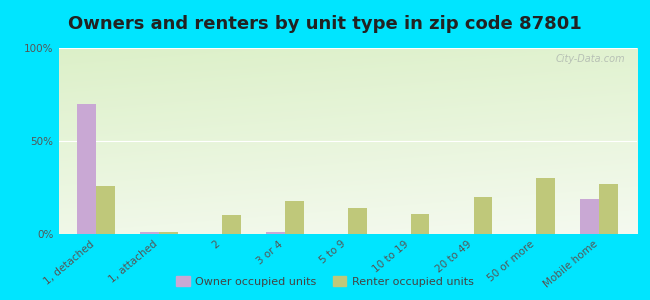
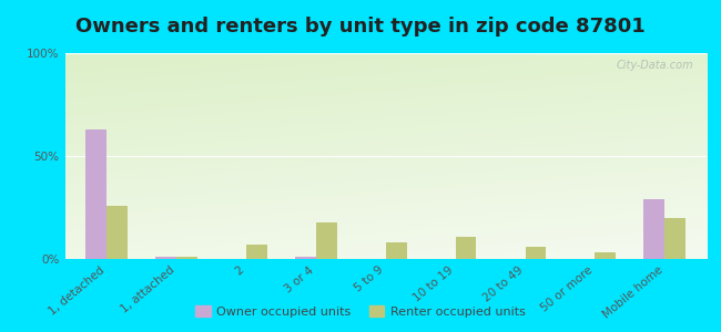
Owner occupied units/1, detached: 70% -> 63%
Renter occupied units/2: 10% -> 7%
Renter occupied units/5 to 9: 14% -> 8%
Renter occupied units/20 to 49: 20% -> 6%
Renter occupied units/50 or more: 30% -> 3%
Owner occupied units/Mobile home: 19% -> 29%
Renter occupied units/Mobile home: 27% -> 20%
